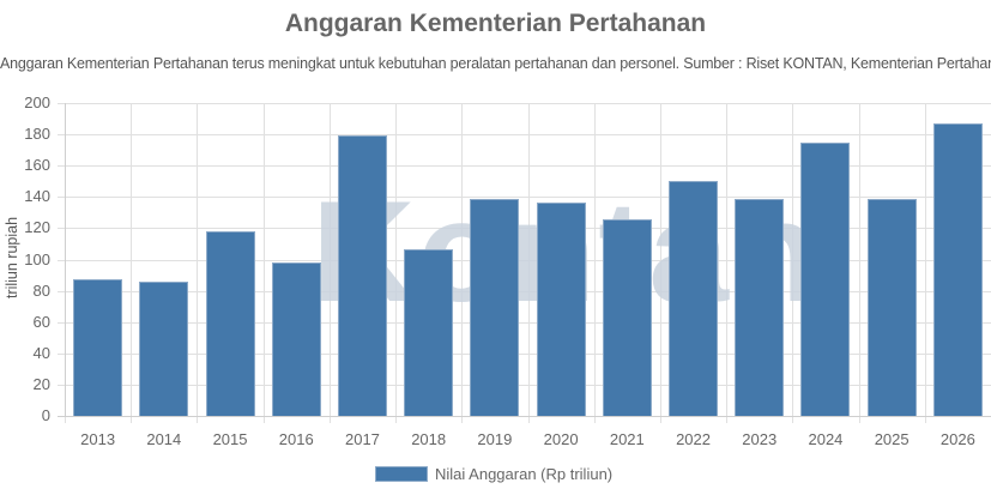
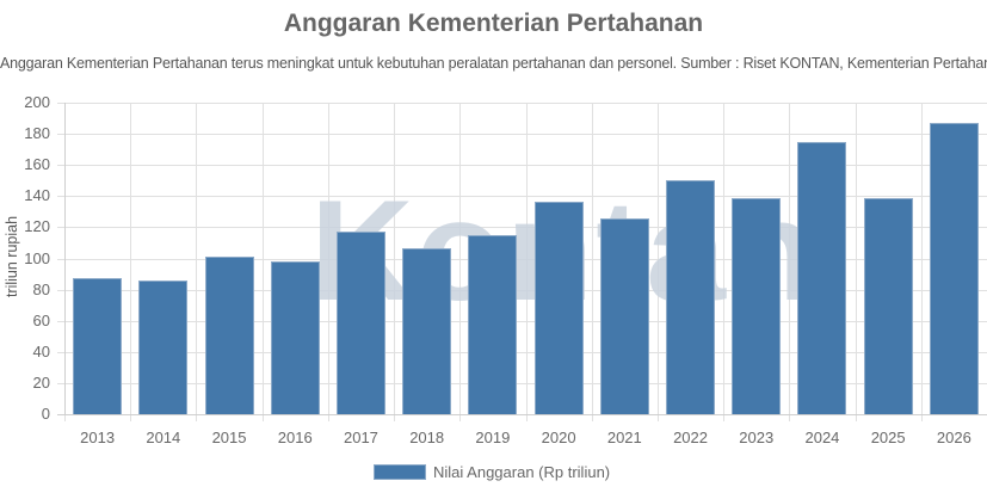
2015: 118 -> 101
2017: 179 -> 117
2019: 139 -> 115
